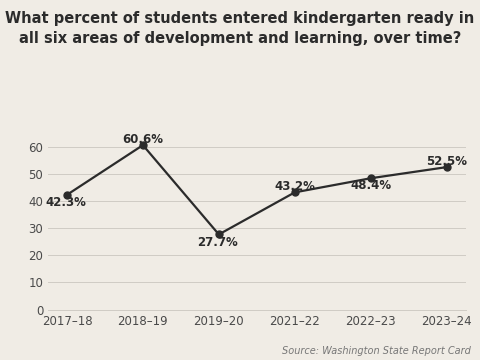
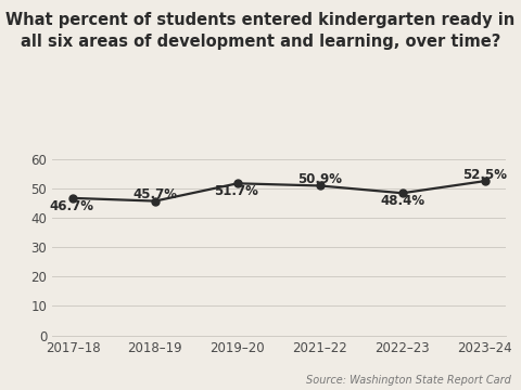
2017–18: 42.3% -> 46.7%
2018–19: 60.6% -> 45.7%
2019–20: 27.7% -> 51.7%
2021–22: 43.2% -> 50.9%
